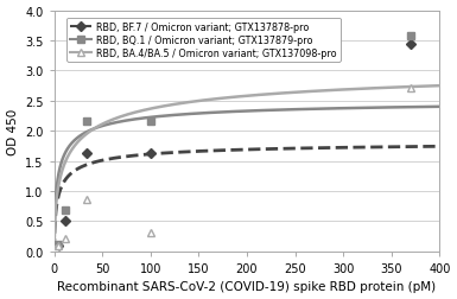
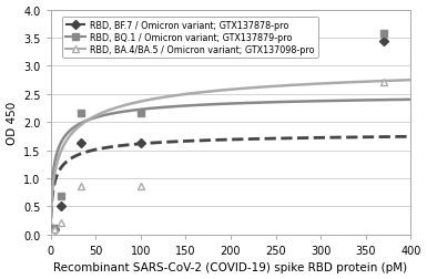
RBD, BA.4/BA.5 / Omicron variant; GTX137098-pro/100: 0.32 -> 0.86
